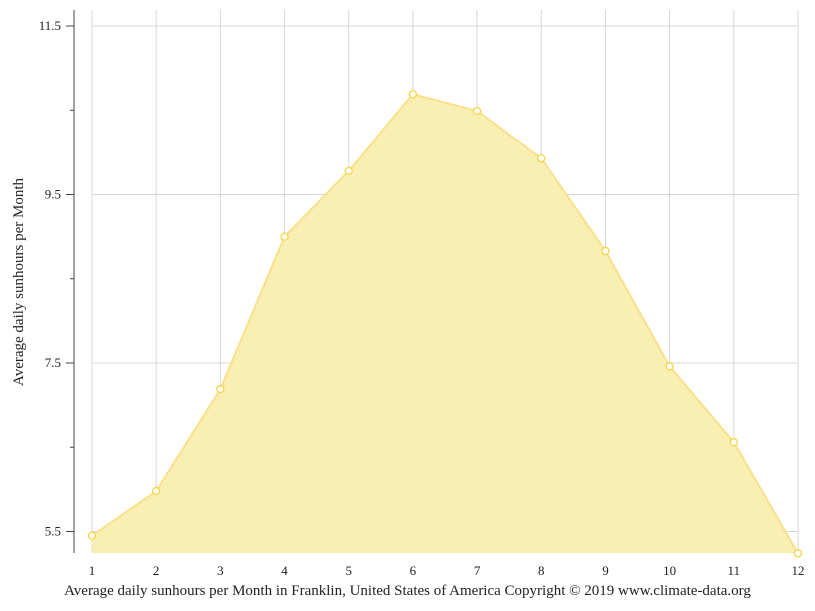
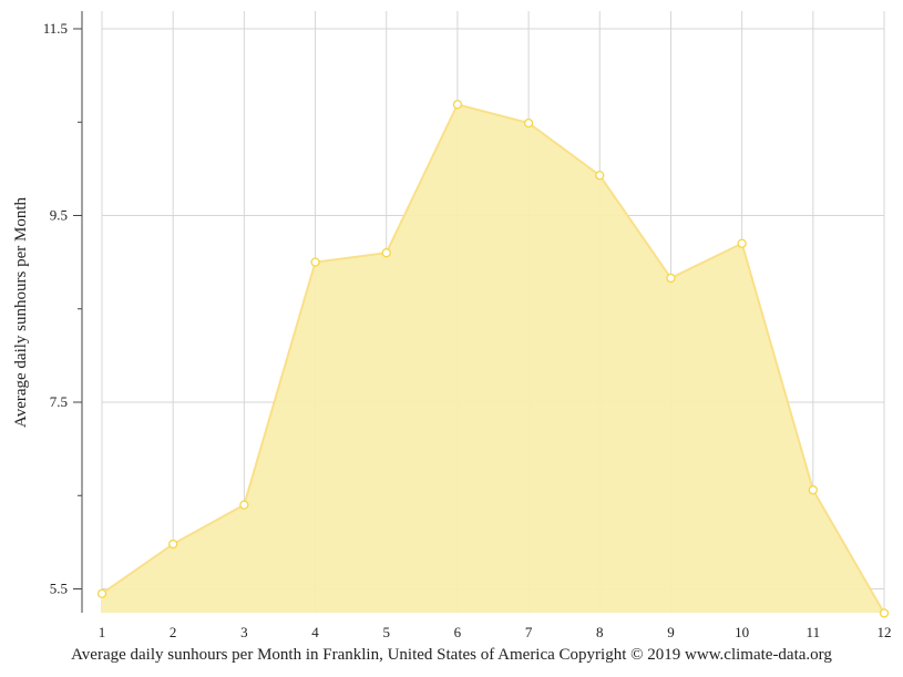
3: 7.2 -> 6.4
5: 9.8 -> 9.1
10: 7.5 -> 9.2
